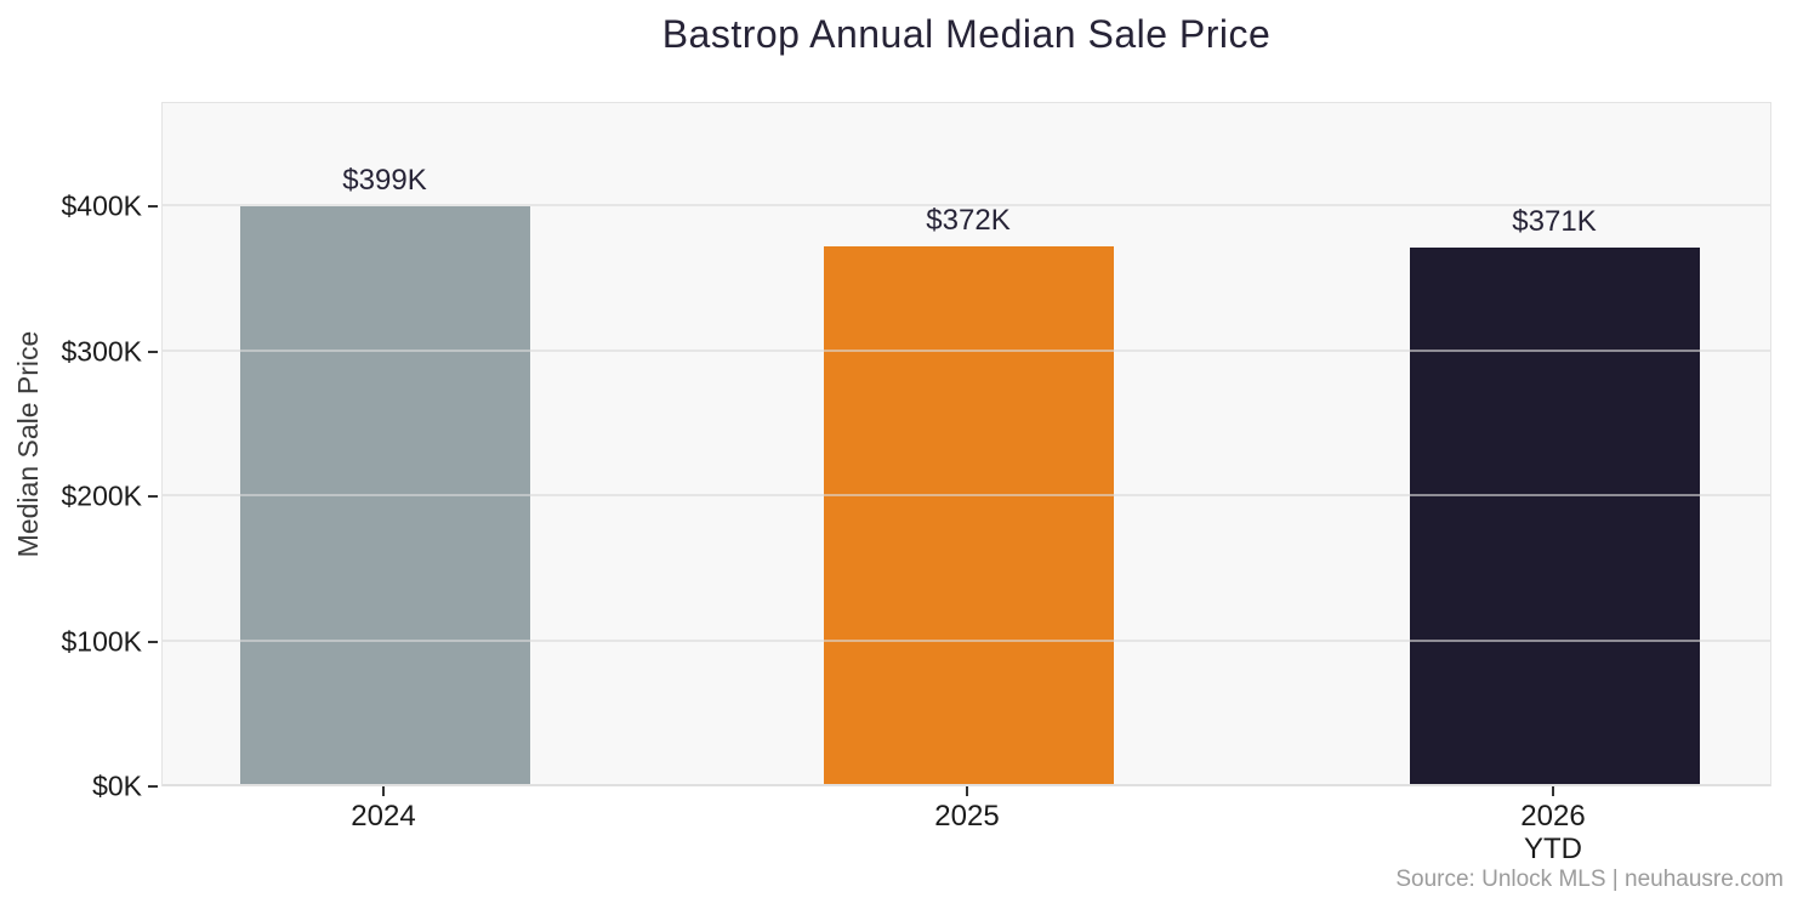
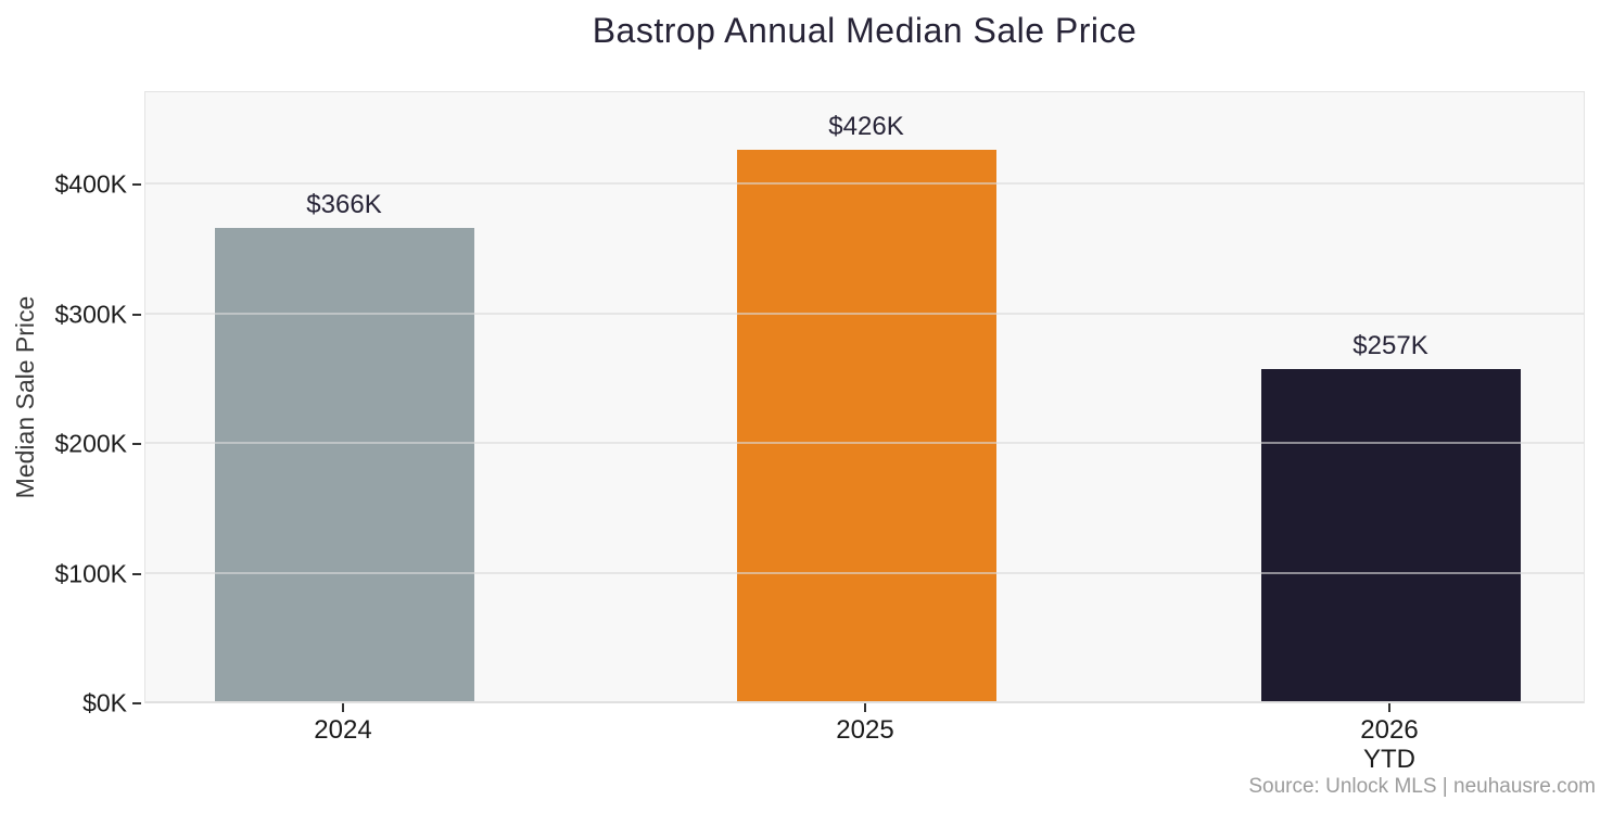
2024: $399K -> $366K
2025: $372K -> $426K
2026 YTD: $371K -> $257K
